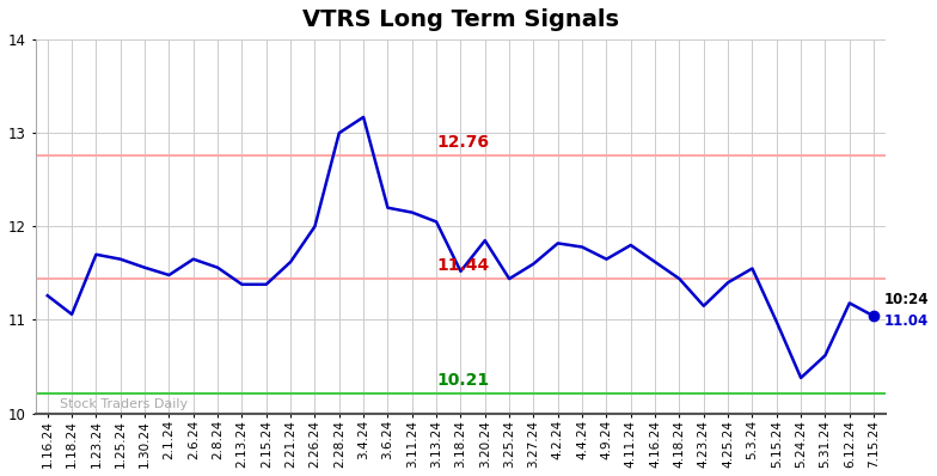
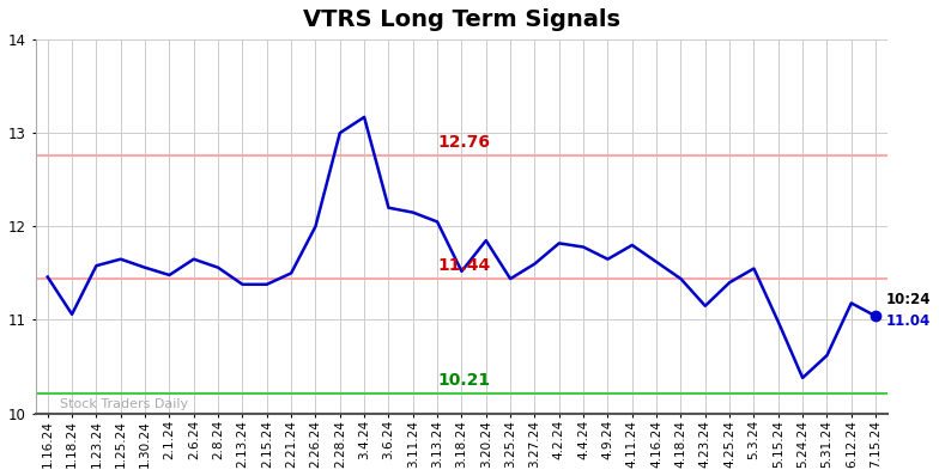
1.16.24: 11.26 -> 11.46
1.23.24: 11.70 -> 11.58
2.21.24: 11.62 -> 11.50
